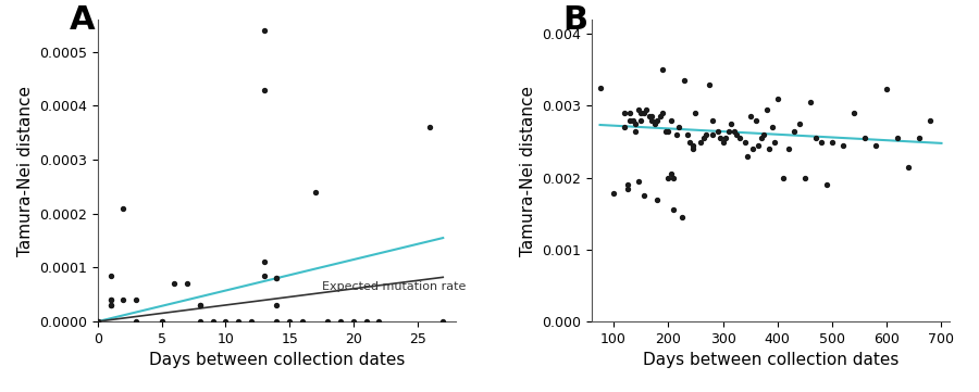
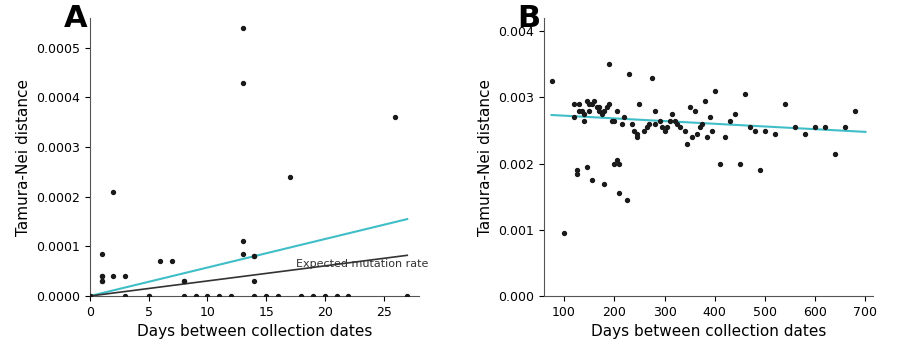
100: 0.00178 -> 0.00095
600: 0.00324 -> 0.00255
